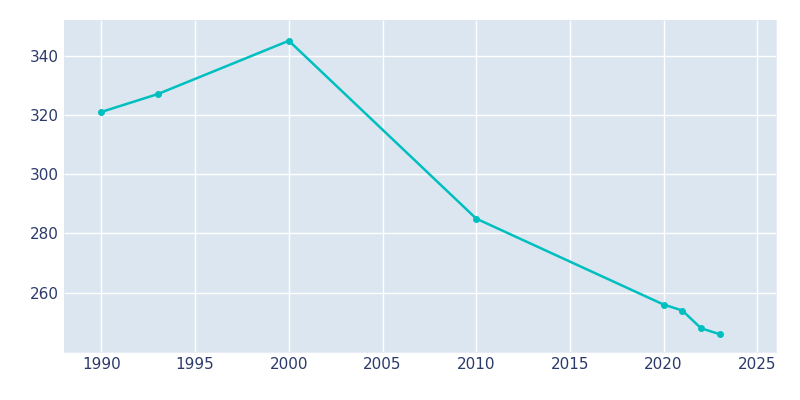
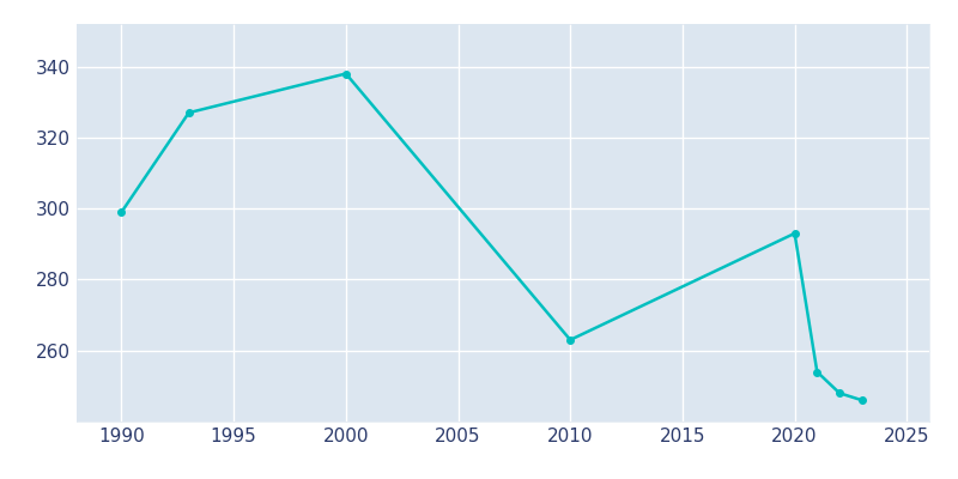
1990: 321 -> 299
2000: 345 -> 338
2010: 285 -> 263
2020: 256 -> 293
